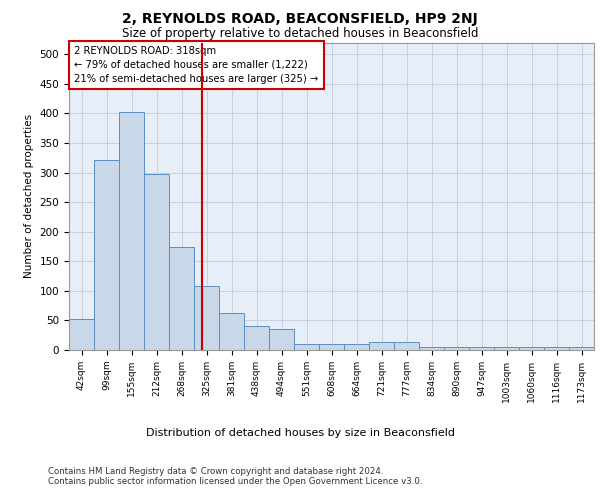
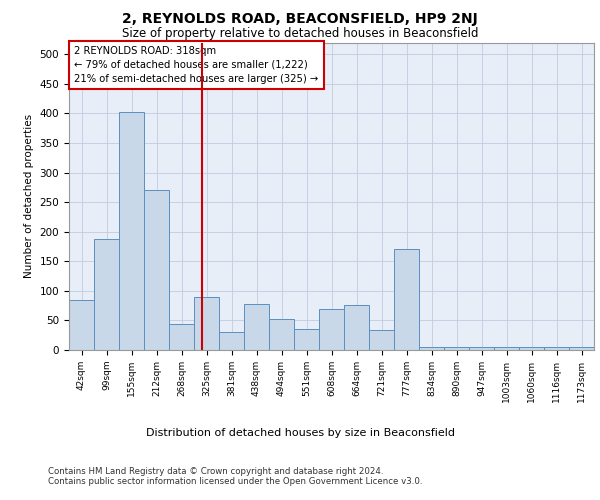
42sqm: 52 -> 84
99sqm: 322 -> 188
212sqm: 298 -> 270
268sqm: 175 -> 44
325sqm: 108 -> 90
381sqm: 63 -> 30
438sqm: 40 -> 78
494sqm: 35 -> 52
551sqm: 10 -> 36
608sqm: 10 -> 70
664sqm: 10 -> 76
721sqm: 14 -> 34
777sqm: 14 -> 170
